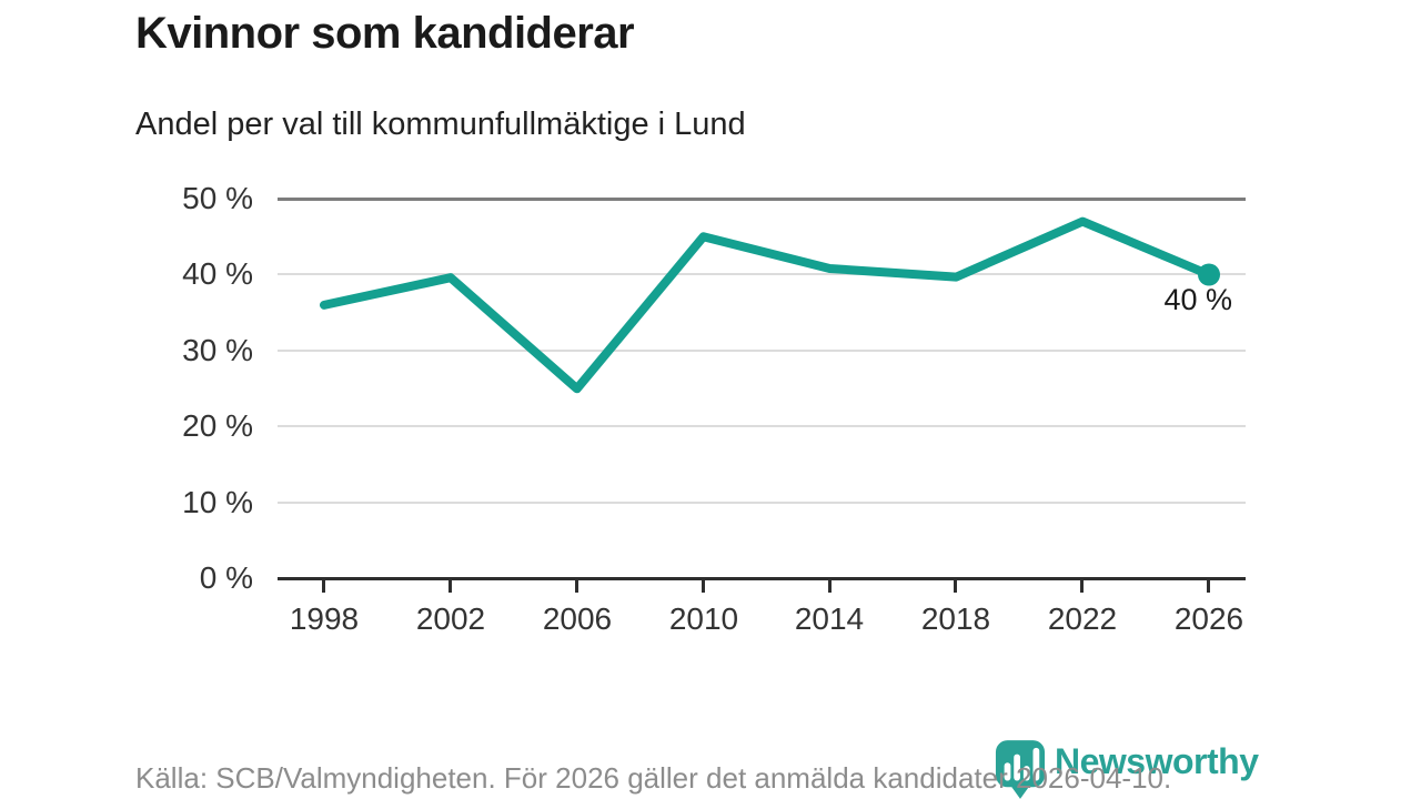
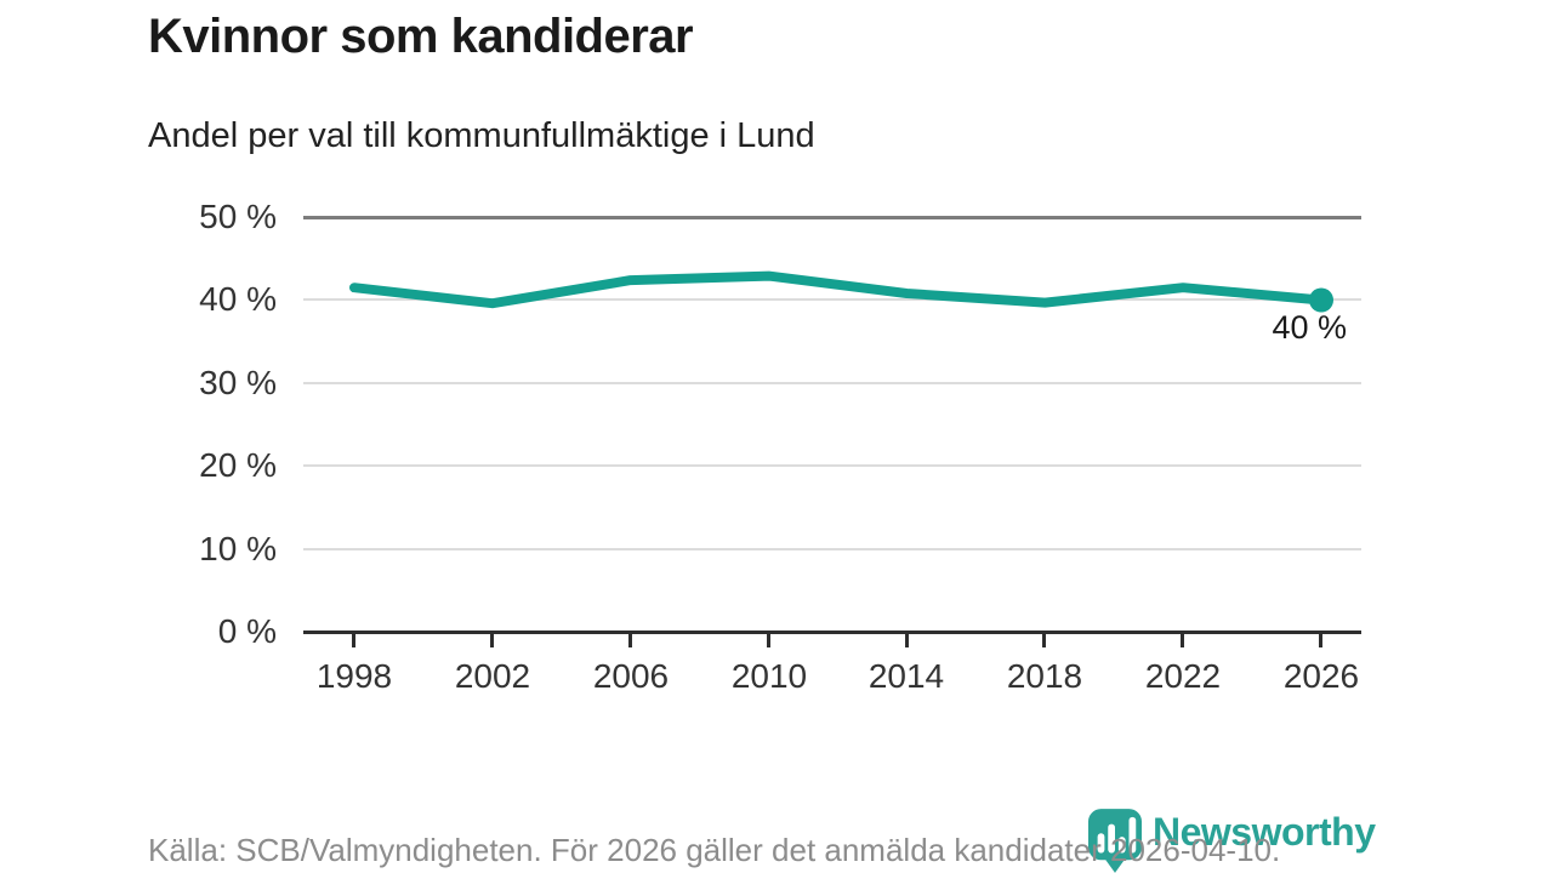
1998: 36% -> 42%
2006: 25% -> 42%
2010: 45% -> 43%
2022: 47% -> 42%
